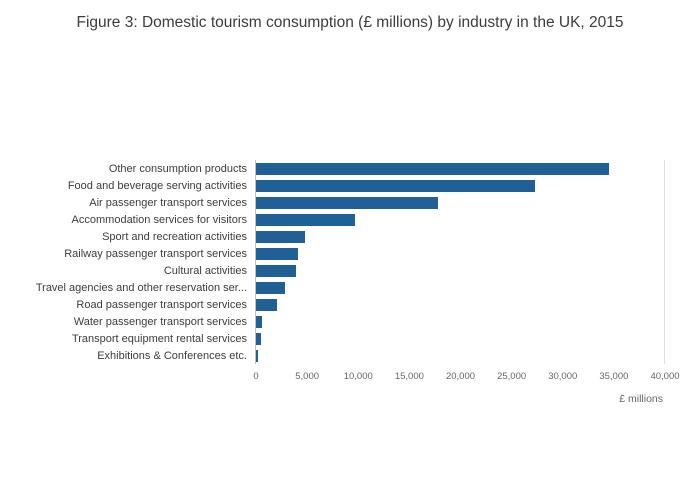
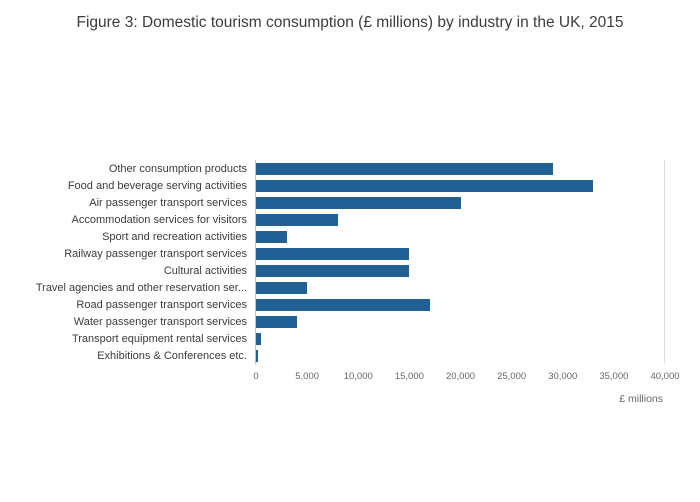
Other consumption products: 34000 -> 29000
Food and beverage serving activities: 27000 -> 33000
Air passenger transport services: 18000 -> 20000
Accommodation services for visitors: 10000 -> 8000
Sport and recreation activities: 5000 -> 3000
Railway passenger transport services: 4000 -> 15000
Cultural activities: 4000 -> 15000
Travel agencies and other reservation ser...: 3000 -> 5000
Road passenger transport services: 2000 -> 17000
Water passenger transport services: 1000 -> 4000
